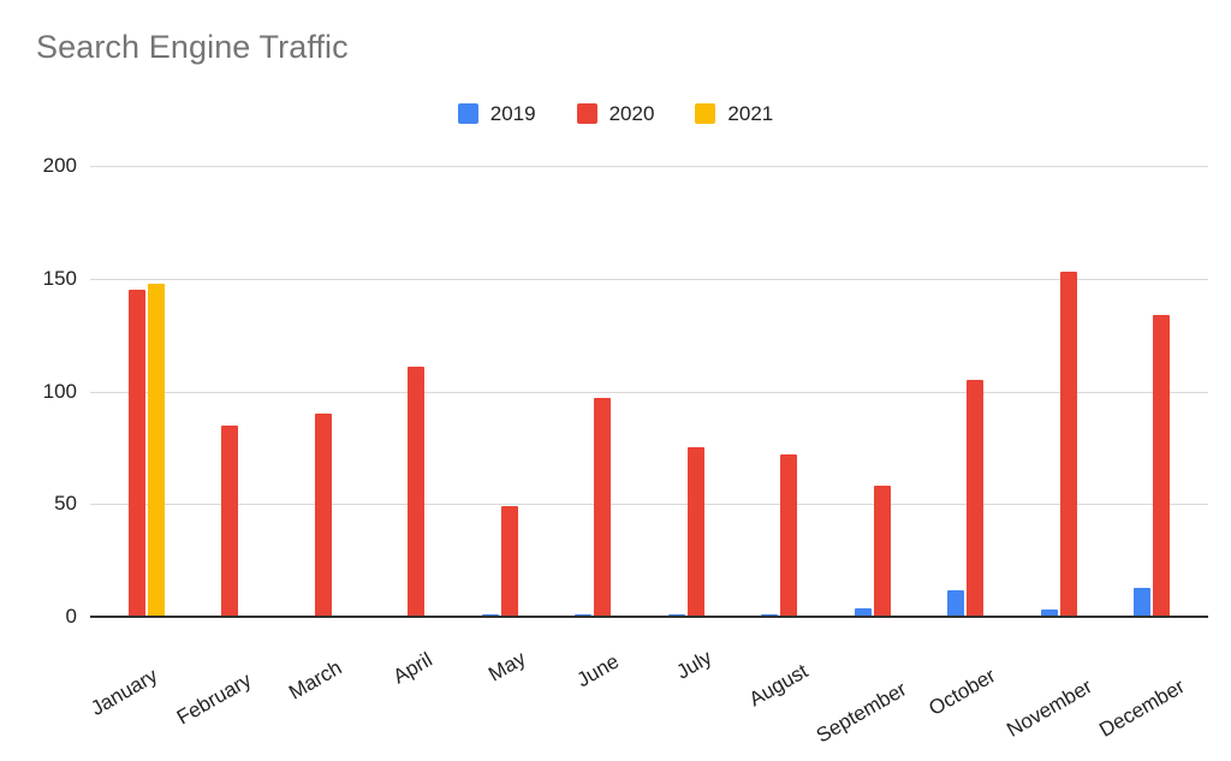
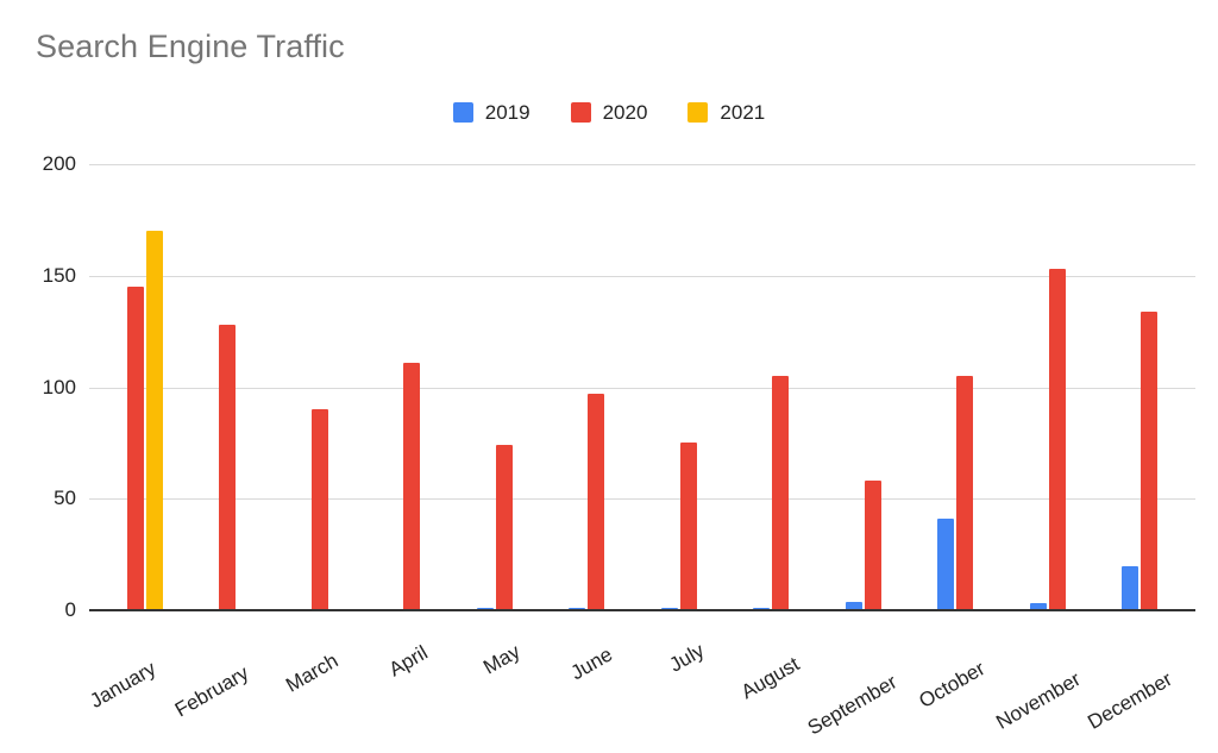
2021/January: 148 -> 170
2020/February: 85 -> 128
2020/May: 49 -> 74
2020/August: 72 -> 105
2019/October: 12 -> 41
2019/December: 13 -> 20
